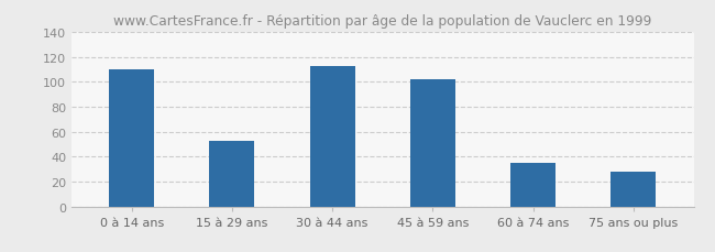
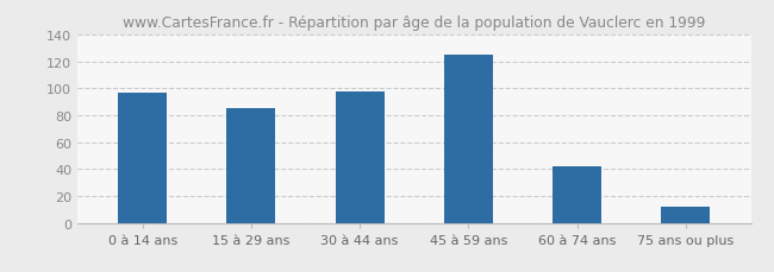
0 à 14 ans: 110 -> 97
15 à 29 ans: 53 -> 85
30 à 44 ans: 113 -> 98
45 à 59 ans: 102 -> 125
60 à 74 ans: 35 -> 42
75 ans ou plus: 28 -> 12
